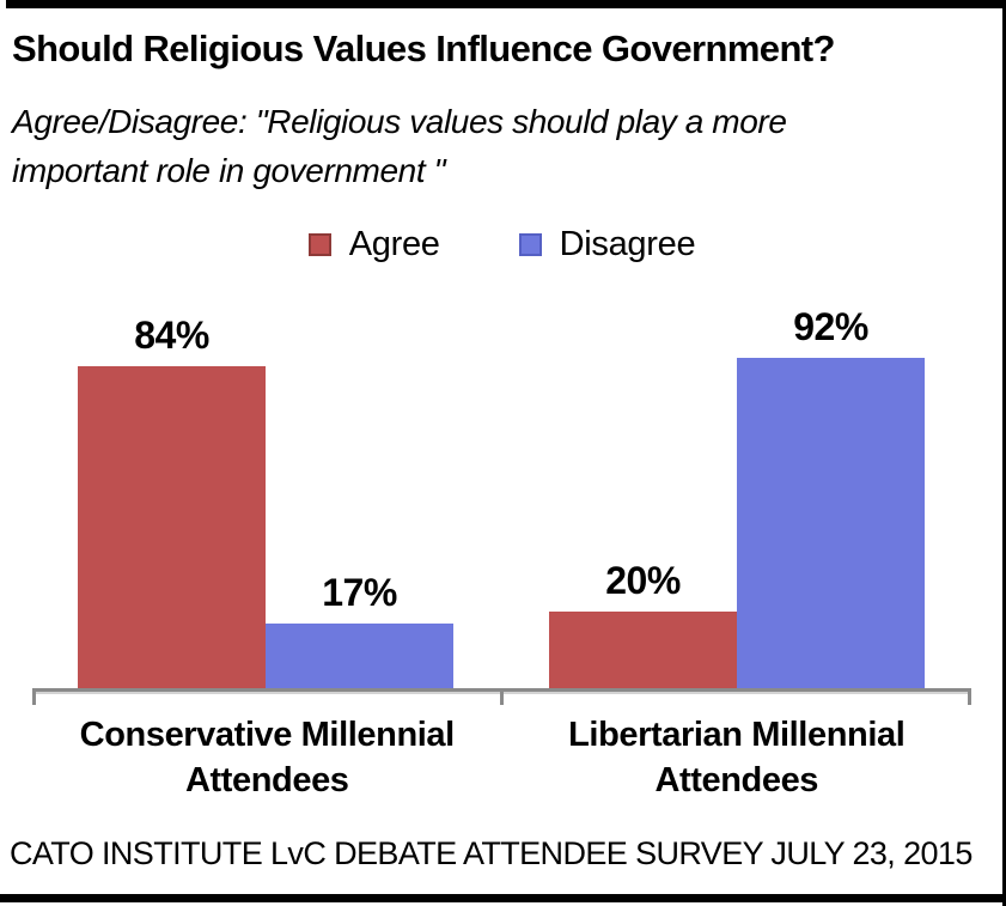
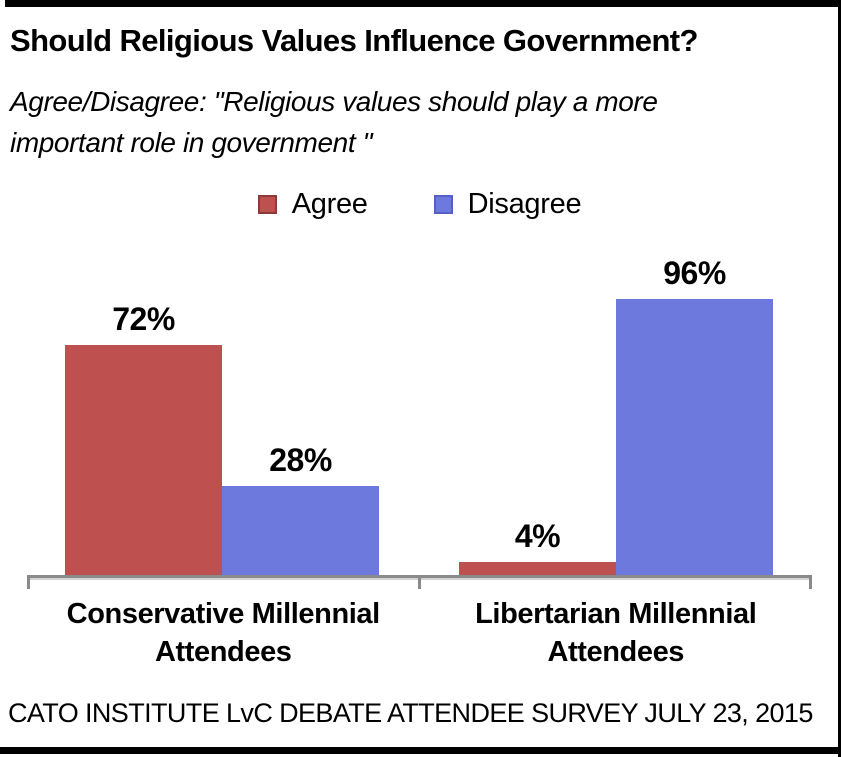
Agree/Conservative Millennial Attendees: 84% -> 72%
Disagree/Conservative Millennial Attendees: 17% -> 28%
Agree/Libertarian Millennial Attendees: 20% -> 4%
Disagree/Libertarian Millennial Attendees: 92% -> 96%
